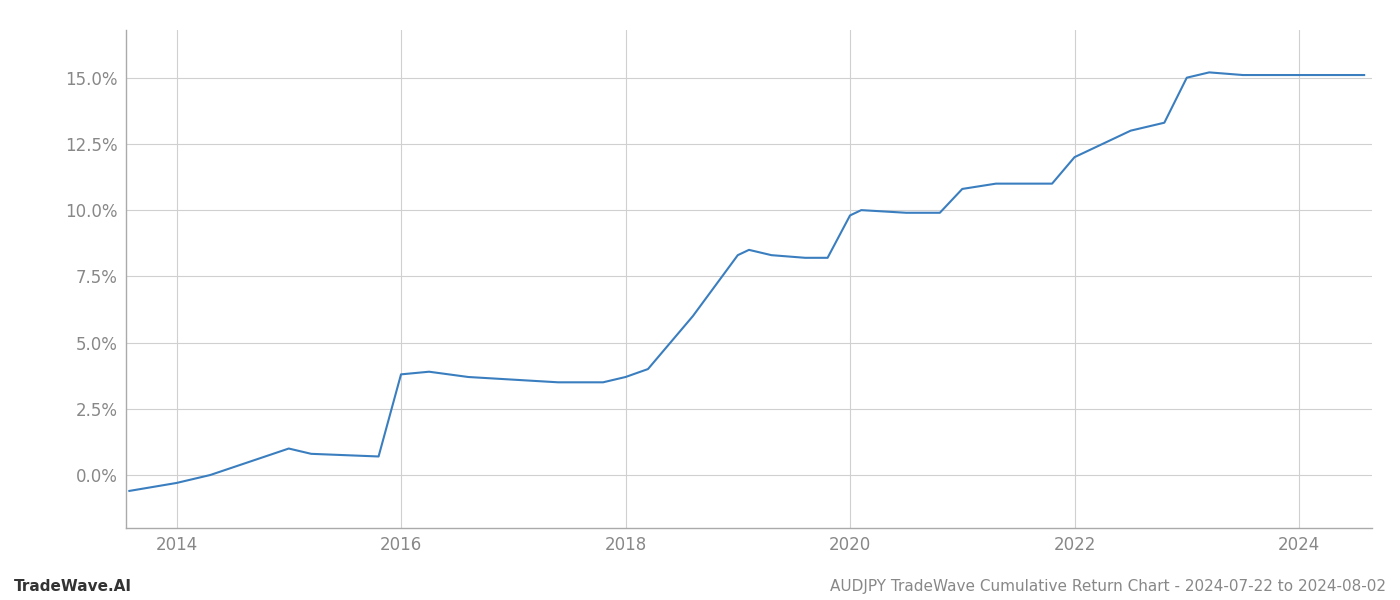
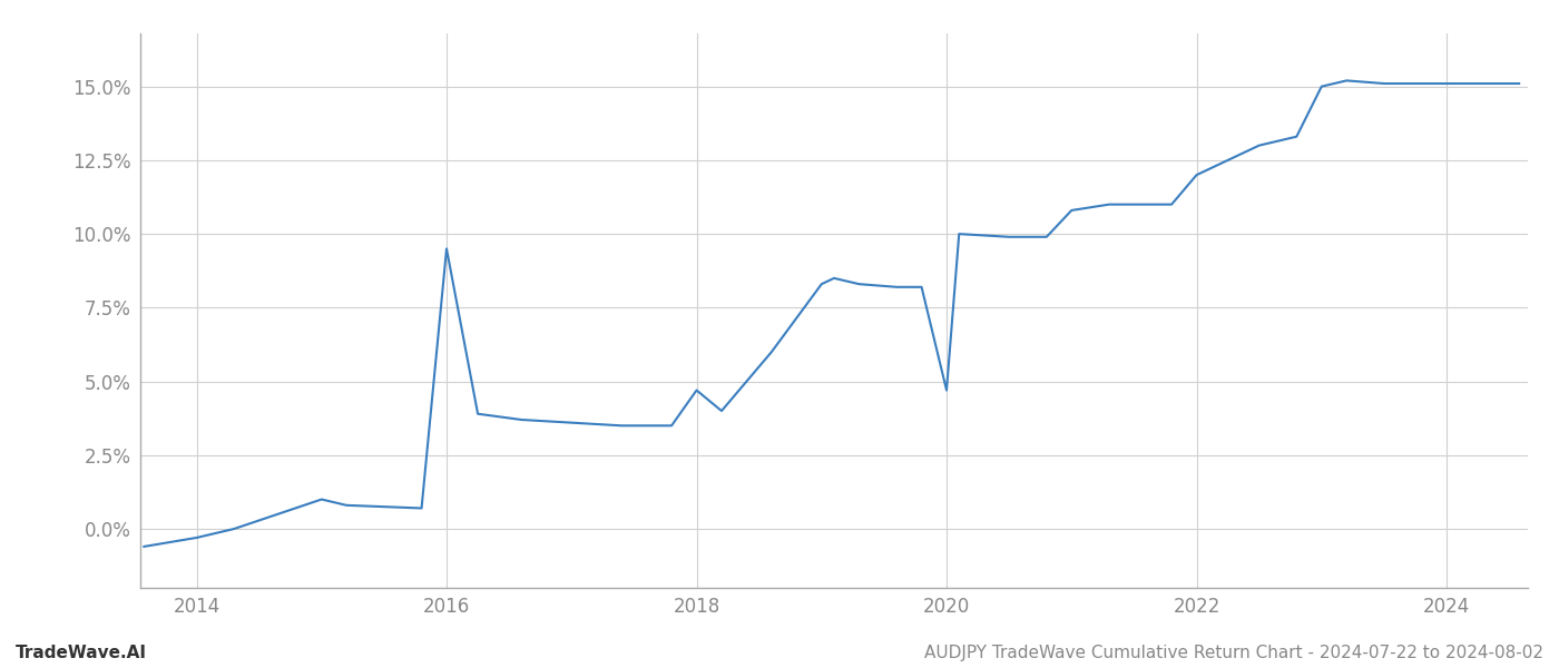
2016: 3.8% -> 9.5%
2018: 3.7% -> 4.7%
2020: 9.8% -> 4.7%
